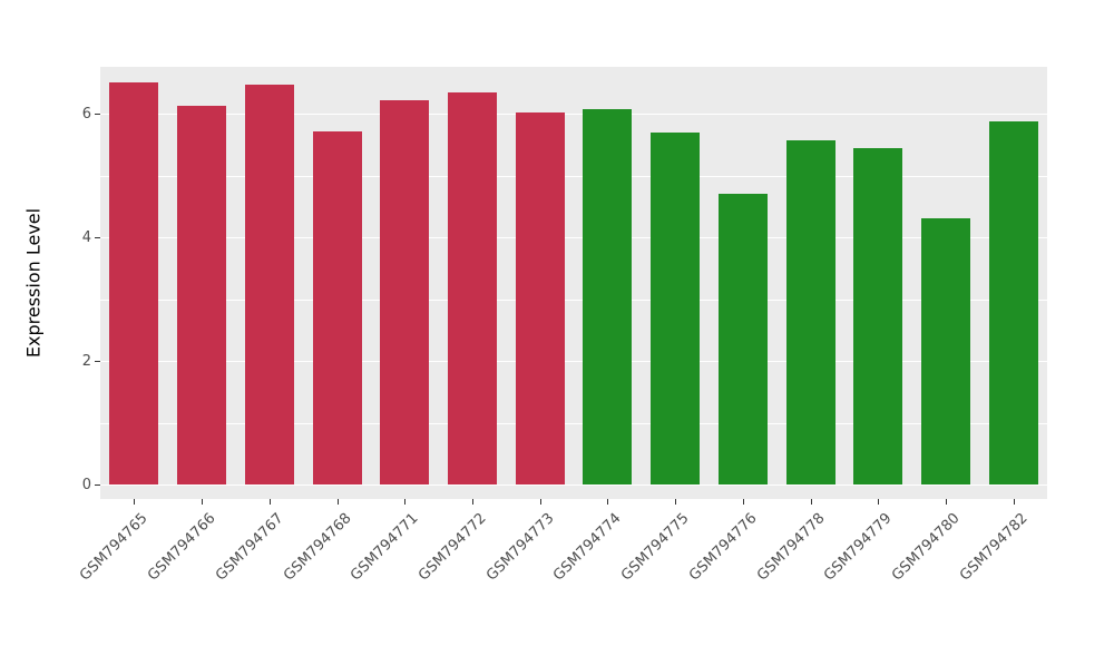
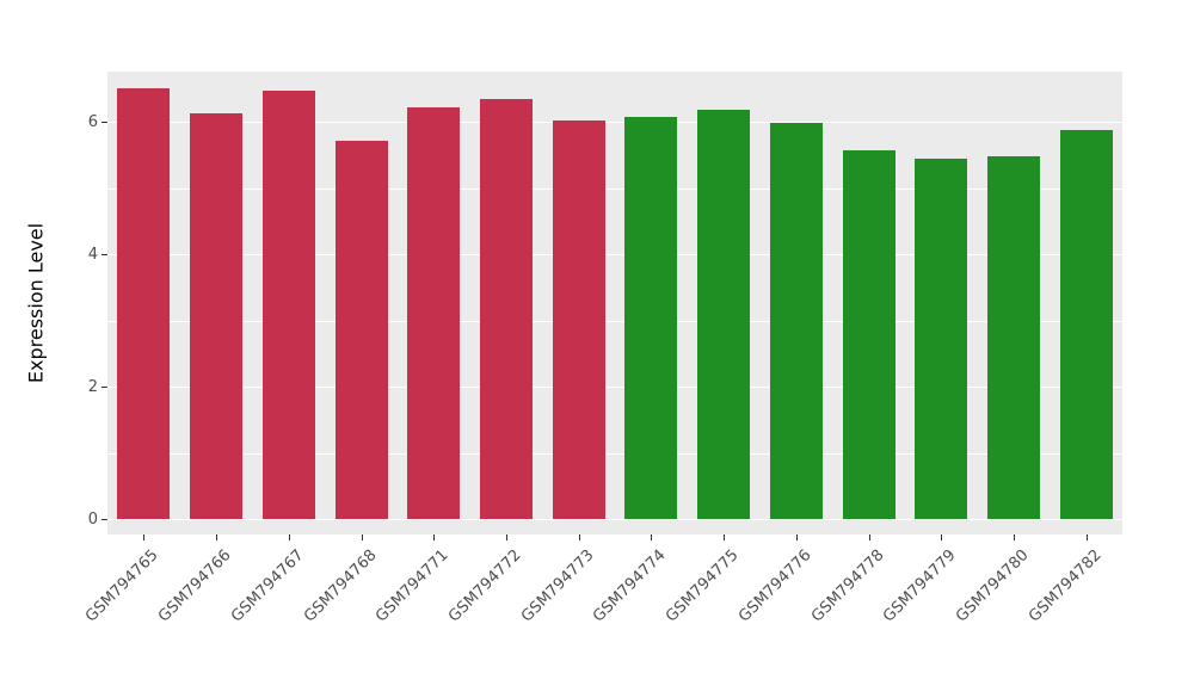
GSM794775: 5.7 -> 6.2
GSM794776: 4.7 -> 6.0
GSM794780: 4.3 -> 5.5
